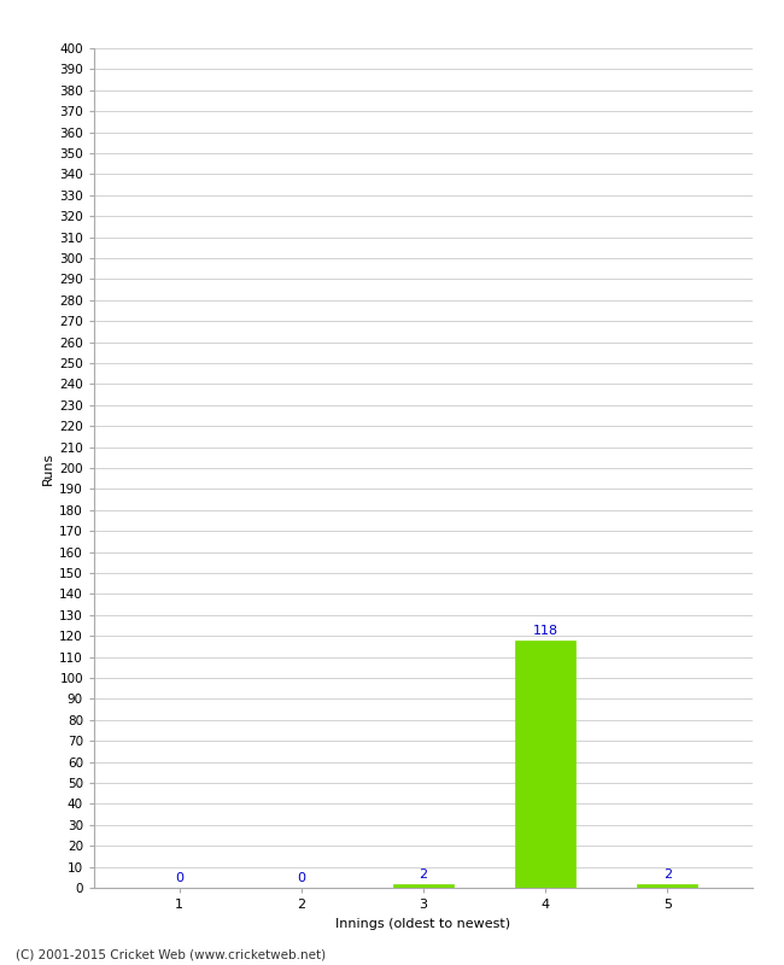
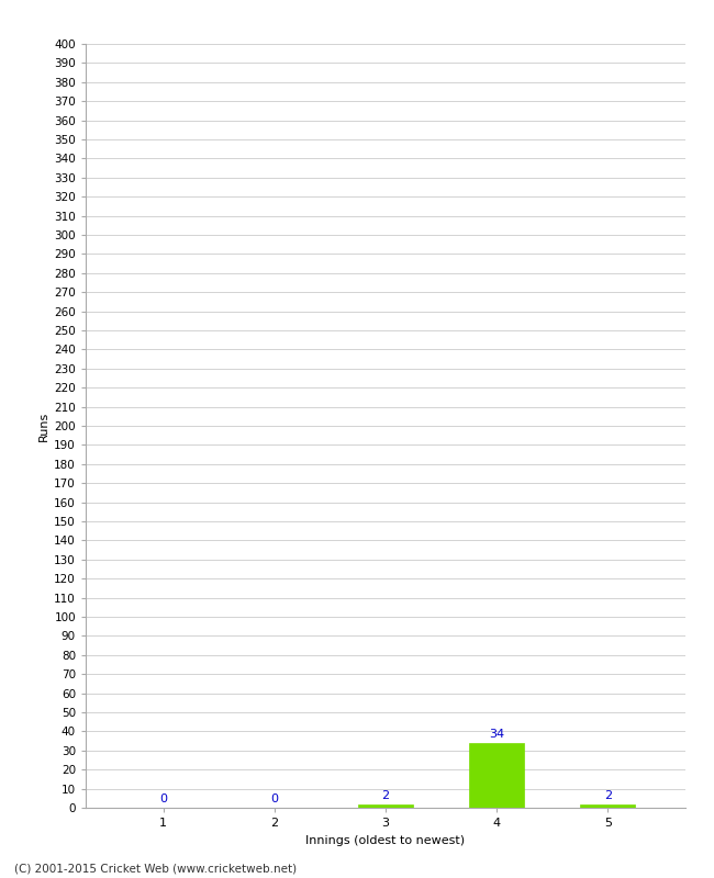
4: 118 -> 34
